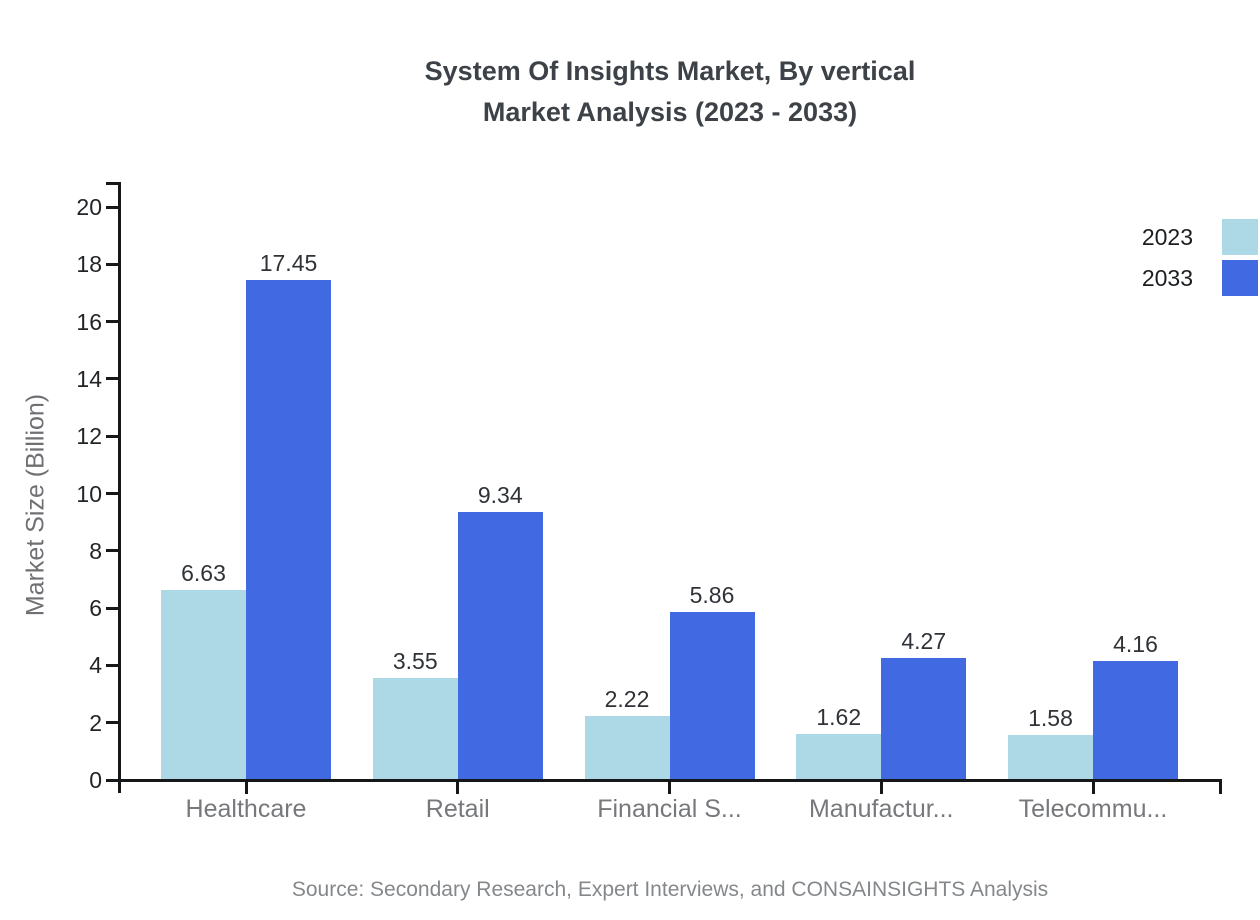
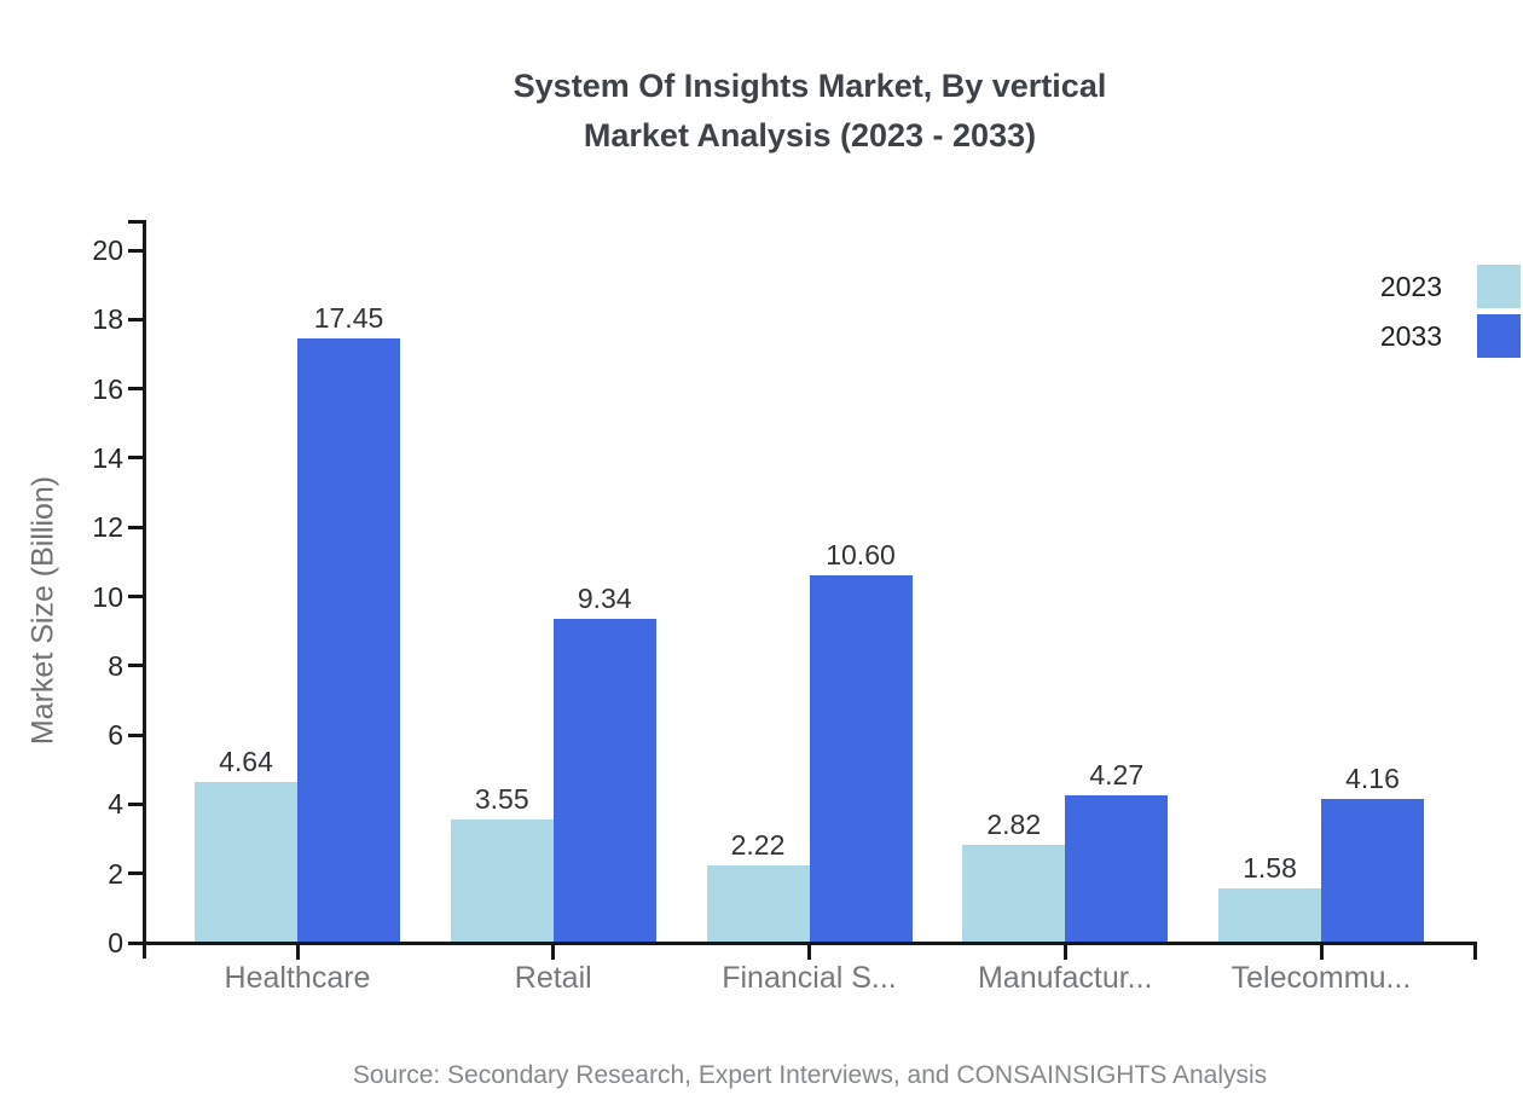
2023/Healthcare: 6.63 -> 4.64
2033/Financial S...: 5.86 -> 10.60
2023/Manufactur...: 1.62 -> 2.82
